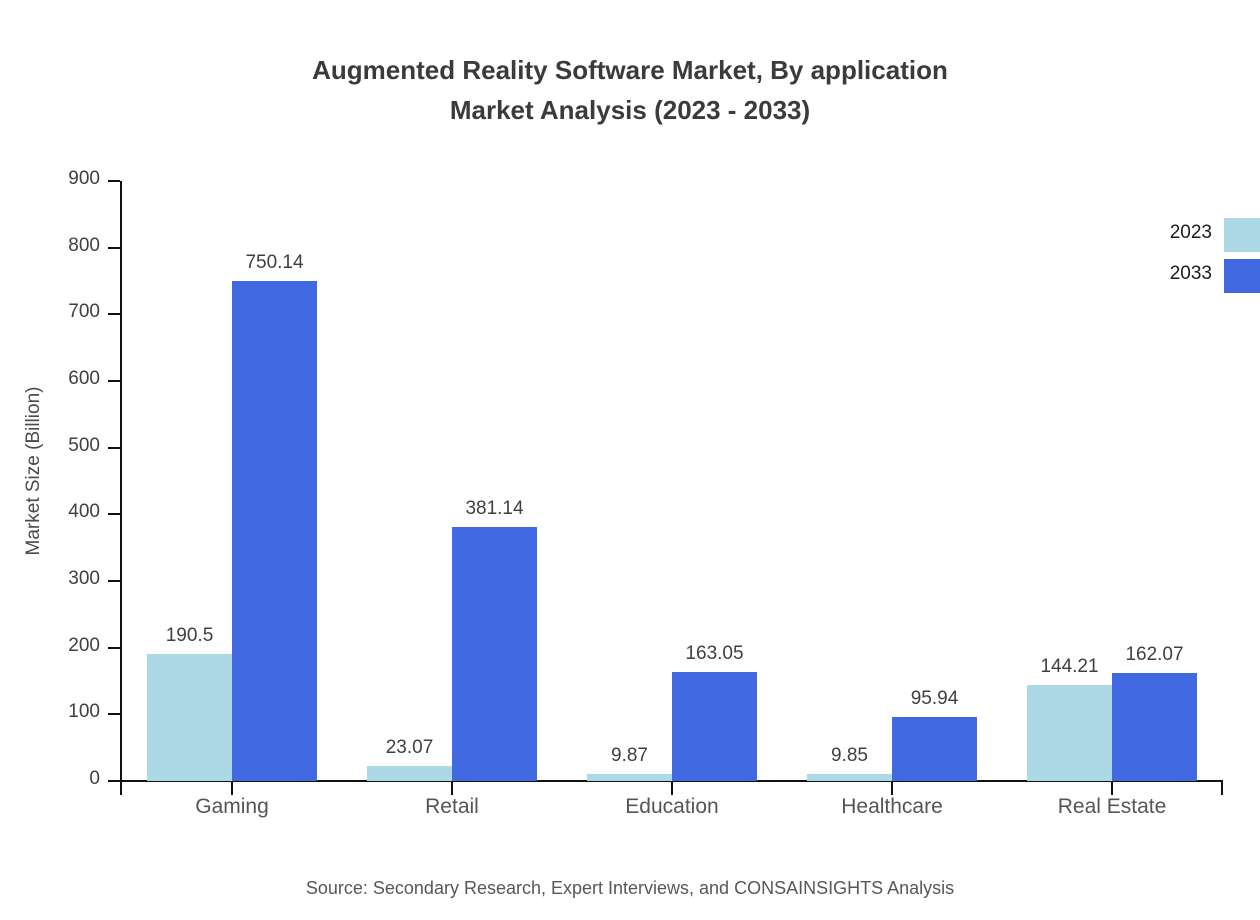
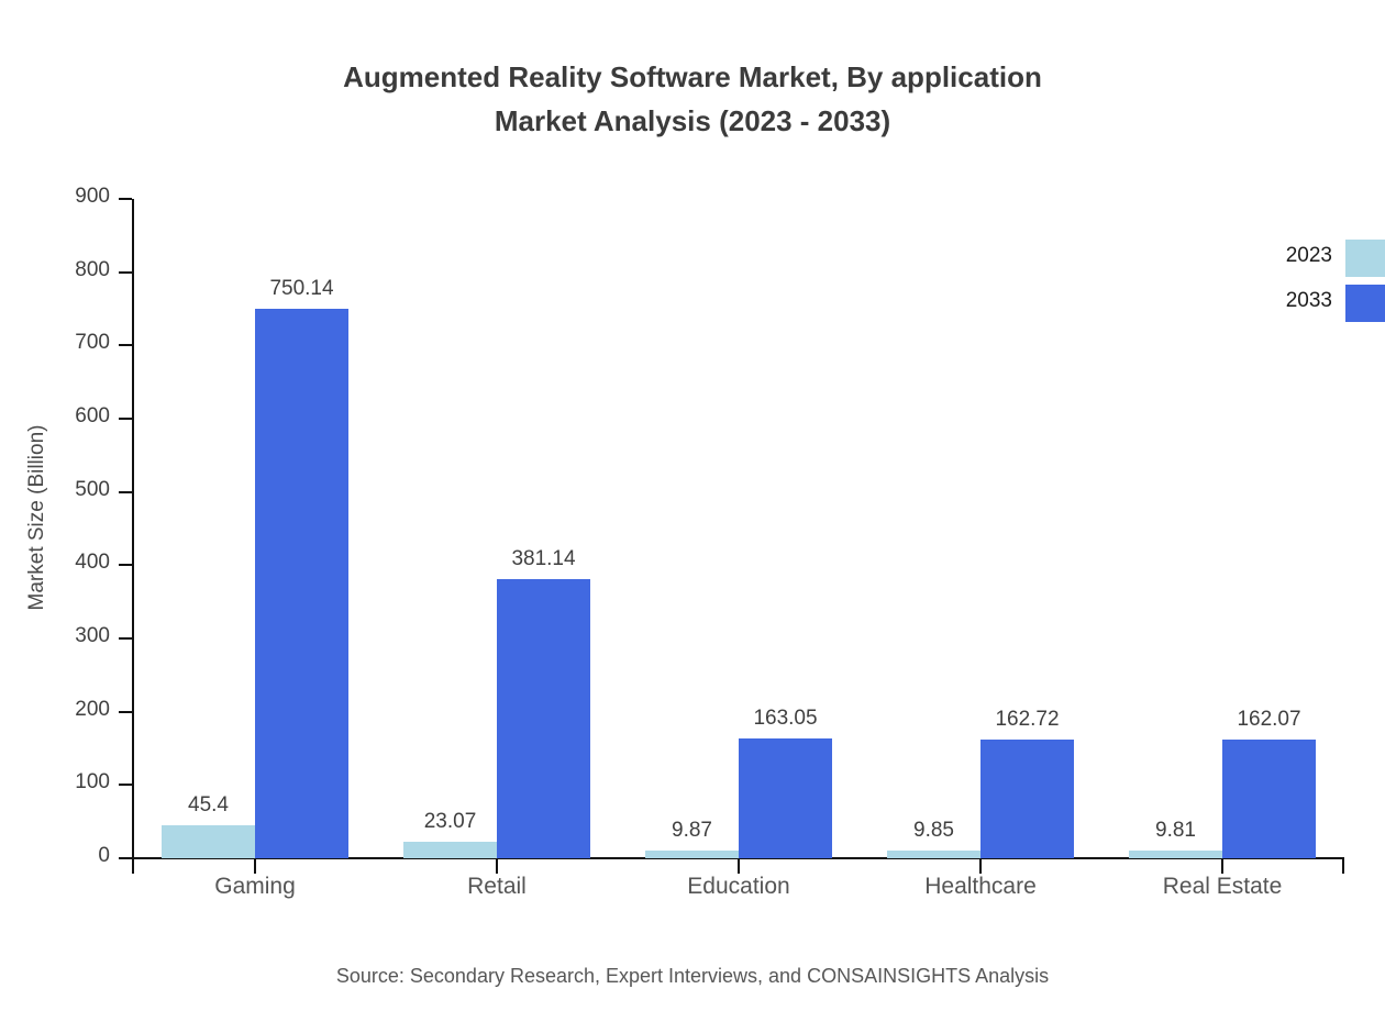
2023/Gaming: 190.5 -> 45.4
2033/Healthcare: 95.94 -> 162.72
2023/Real Estate: 144.21 -> 9.81
